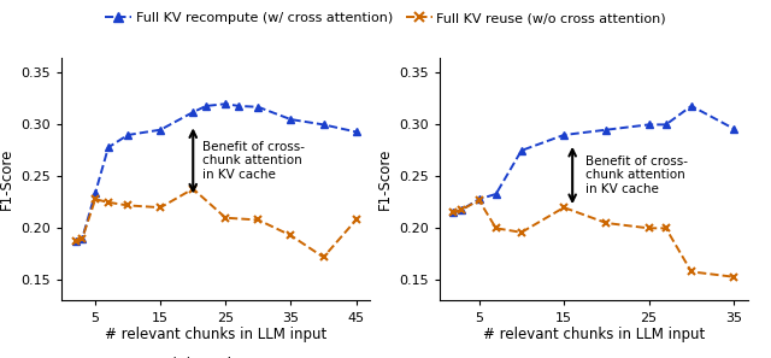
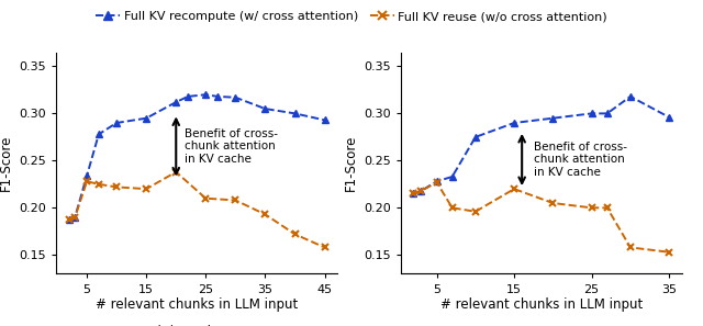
Full KV reuse (w/o cross attention)/45: 0.208 -> 0.158
